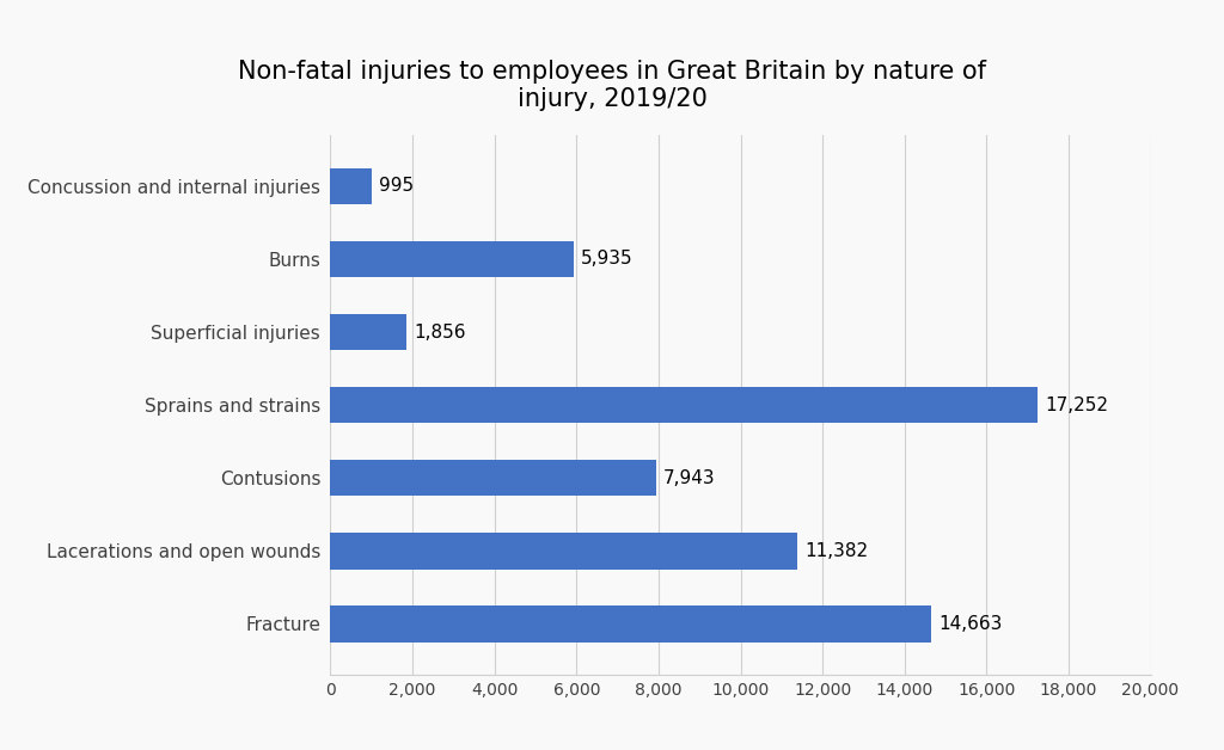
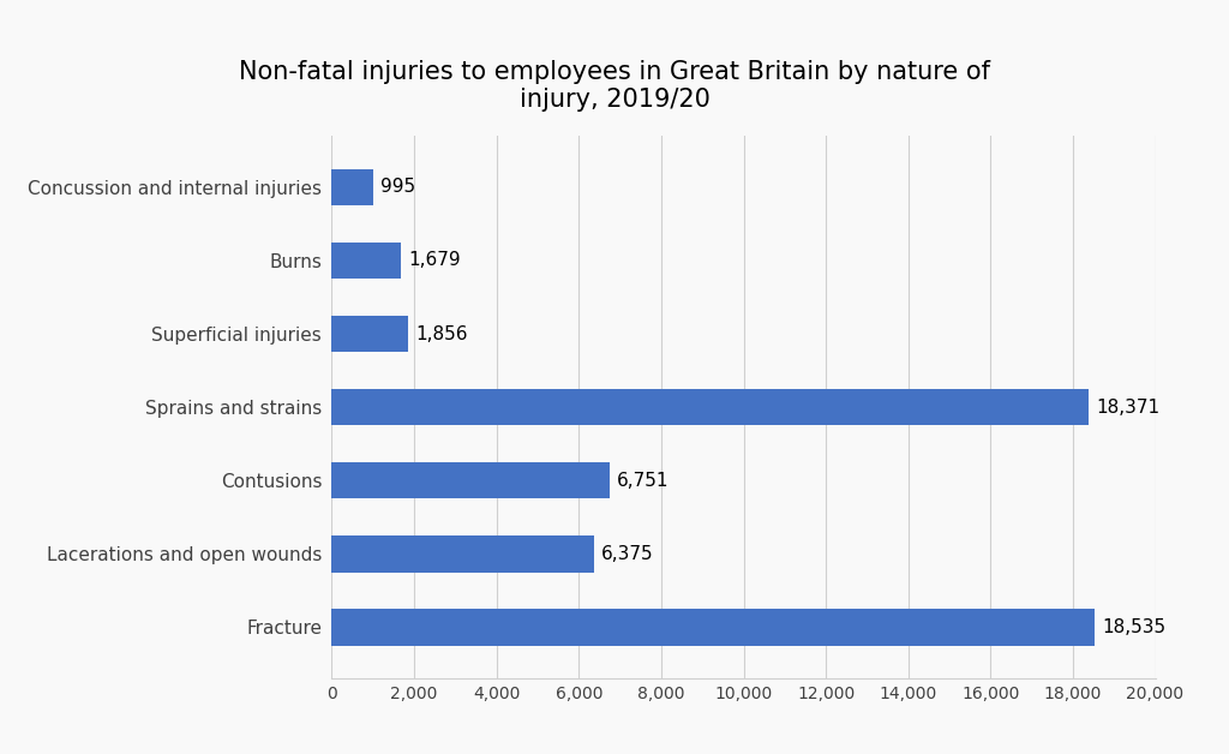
Burns: 5,935 -> 1,679
Sprains and strains: 17,252 -> 18,371
Contusions: 7,943 -> 6,751
Lacerations and open wounds: 11,382 -> 6,375
Fracture: 14,663 -> 18,535
